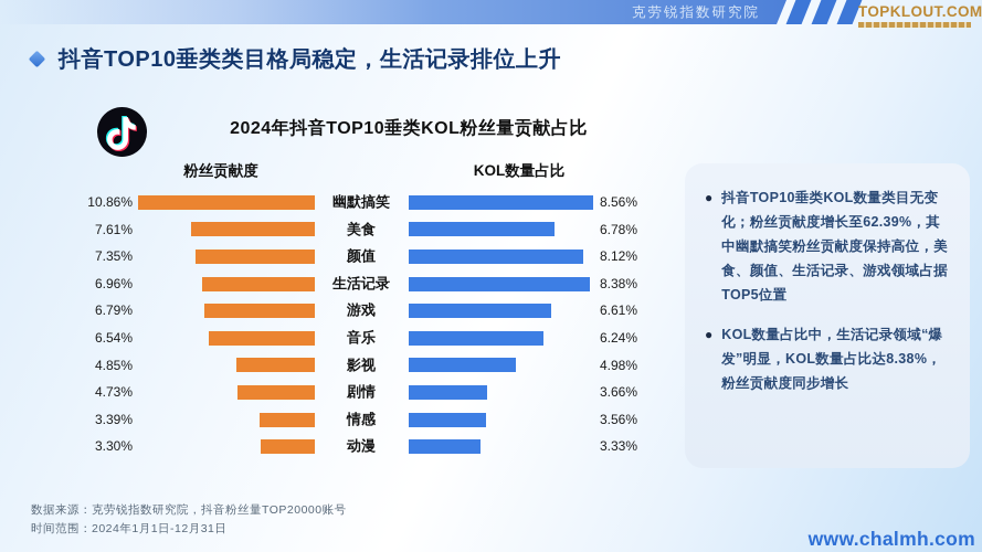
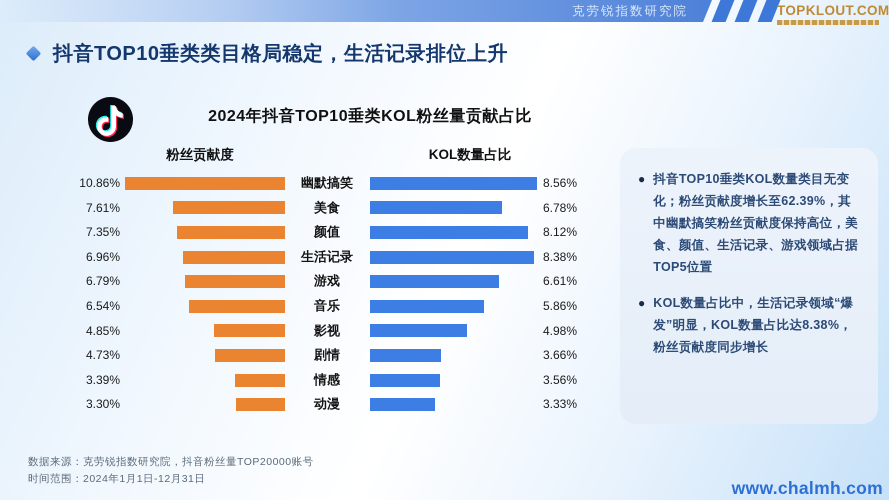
KOL数量占比/音乐: 6.24% -> 5.86%
